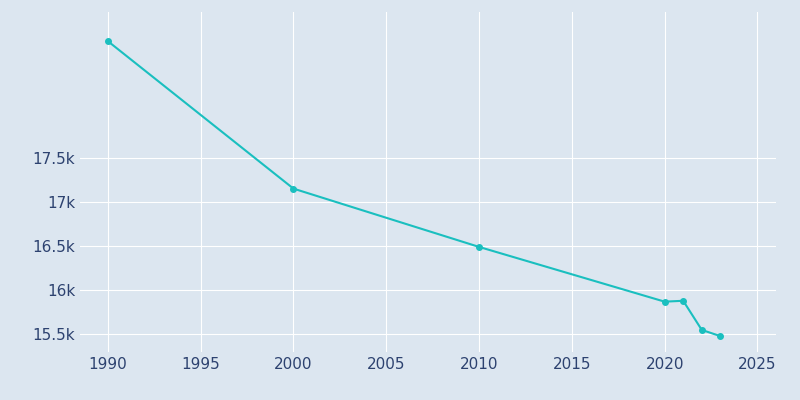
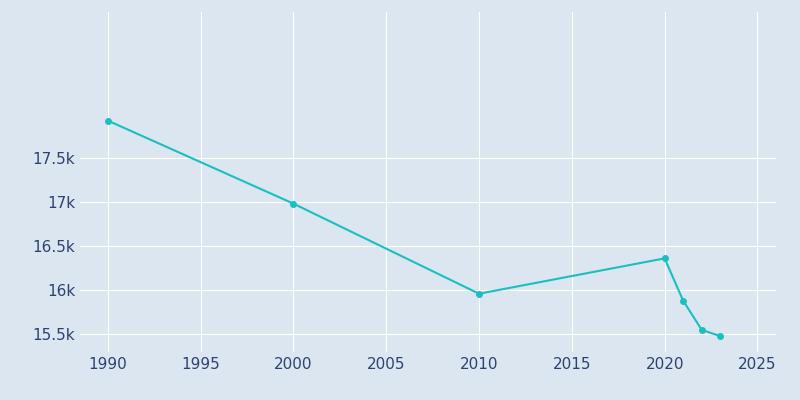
1990: 18.82k -> 17.92k
2000: 17.15k -> 16.98k
2010: 16.49k -> 15.96k
2020: 15.87k -> 16.36k
